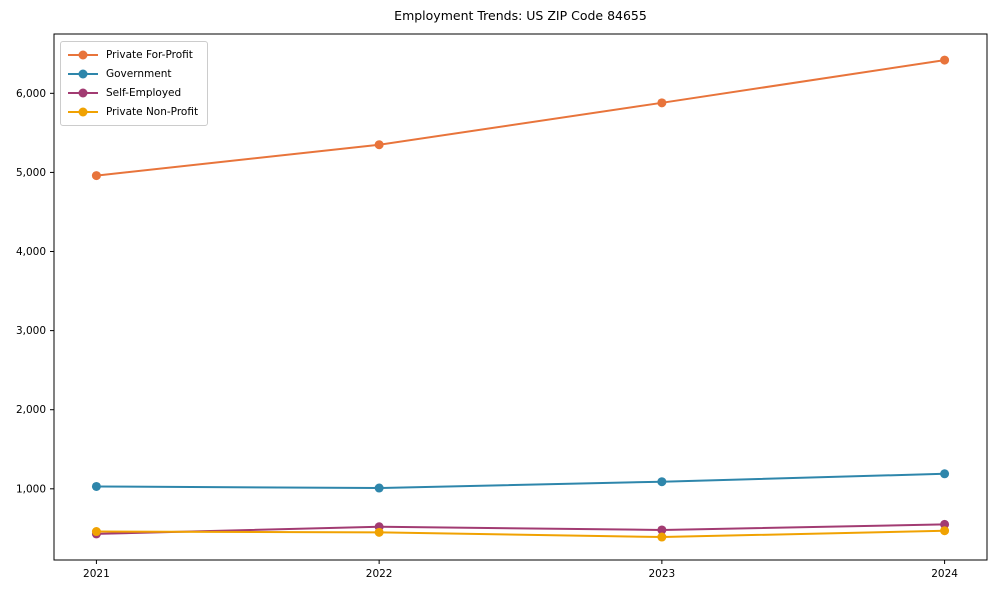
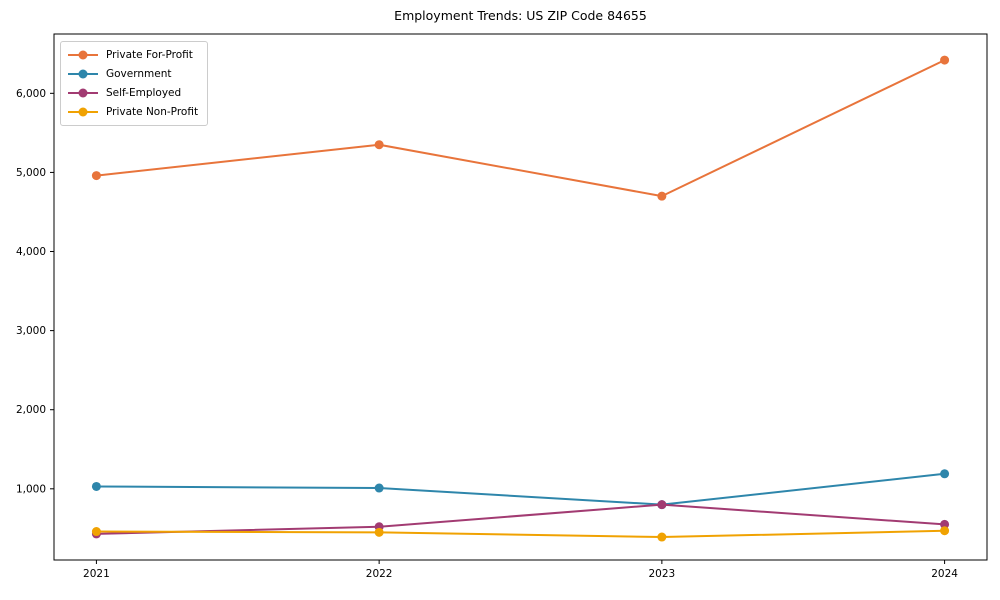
Private For-Profit/2023: 5900 -> 4700
Government/2023: 1100 -> 800
Self-Employed/2023: 500 -> 800
